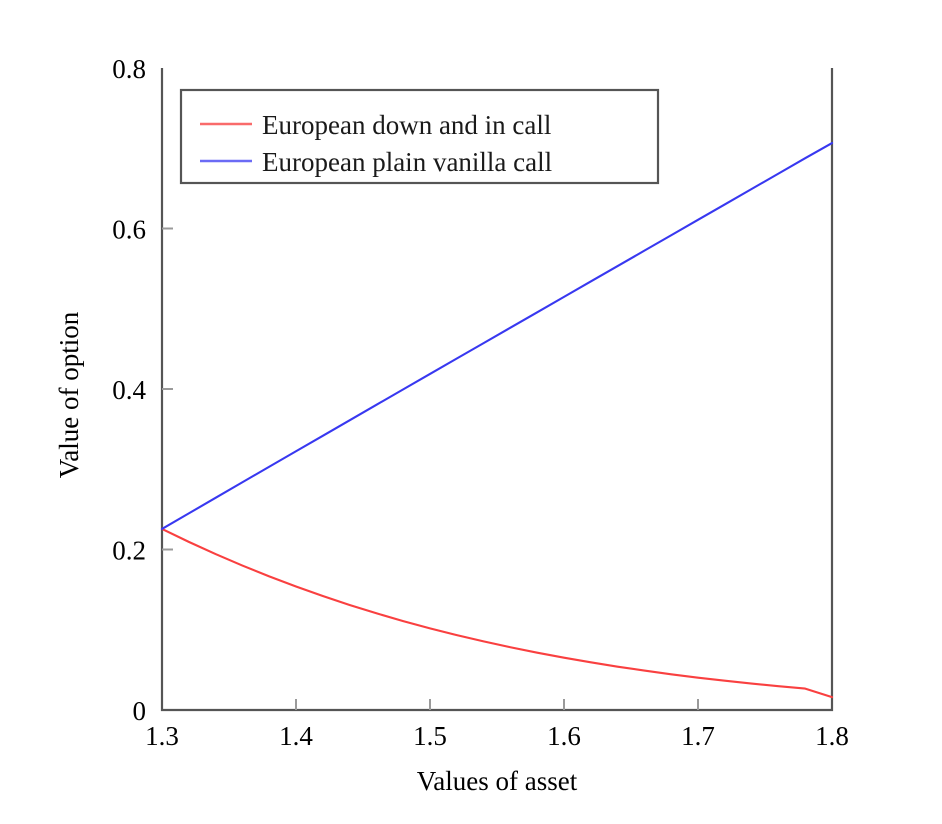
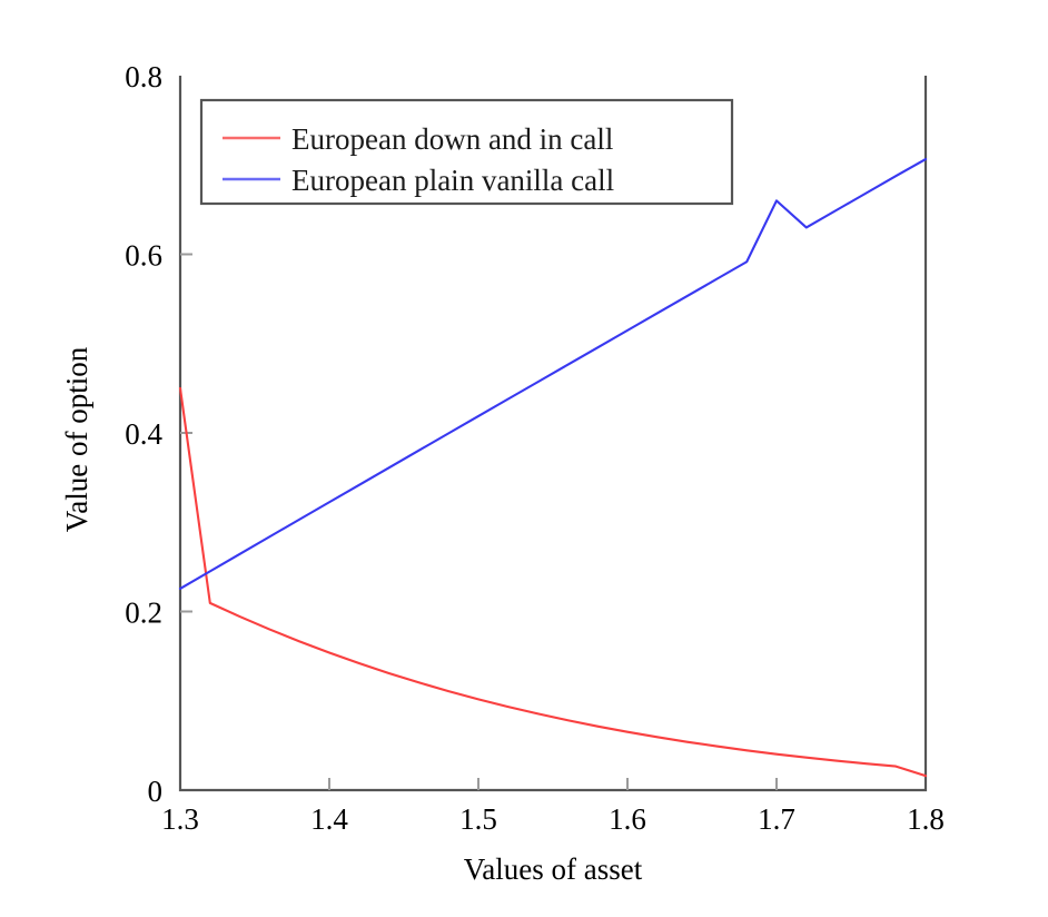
European down and in call/1.3: 0.23 -> 0.45
European plain vanilla call/1.7: 0.61 -> 0.66
